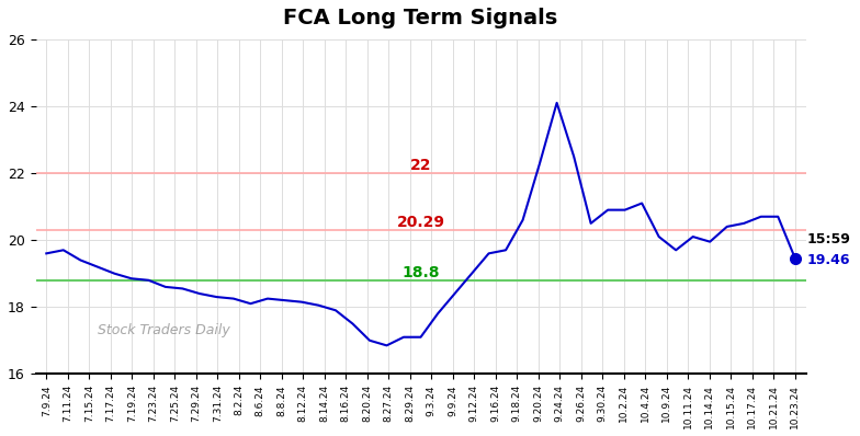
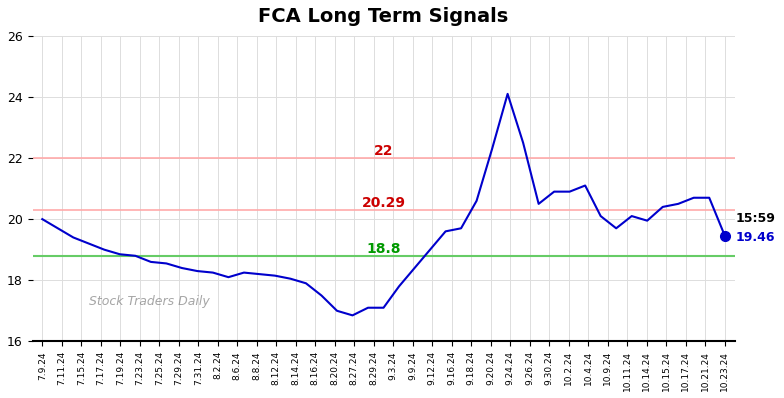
7.9.24: 19.60 -> 20.00
